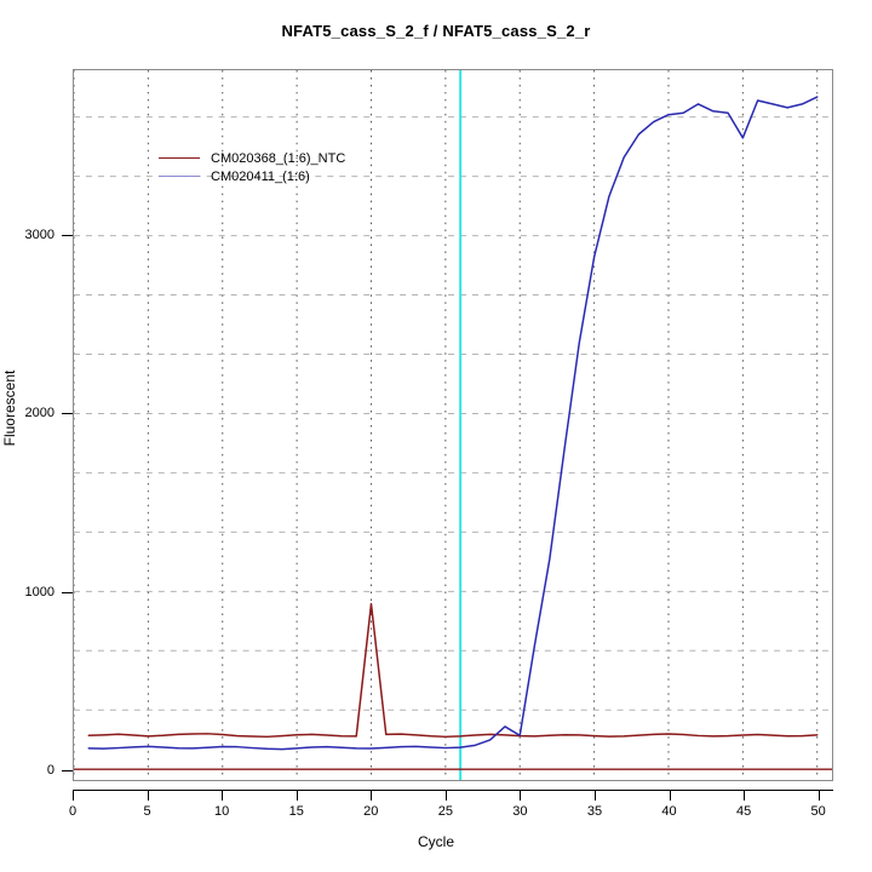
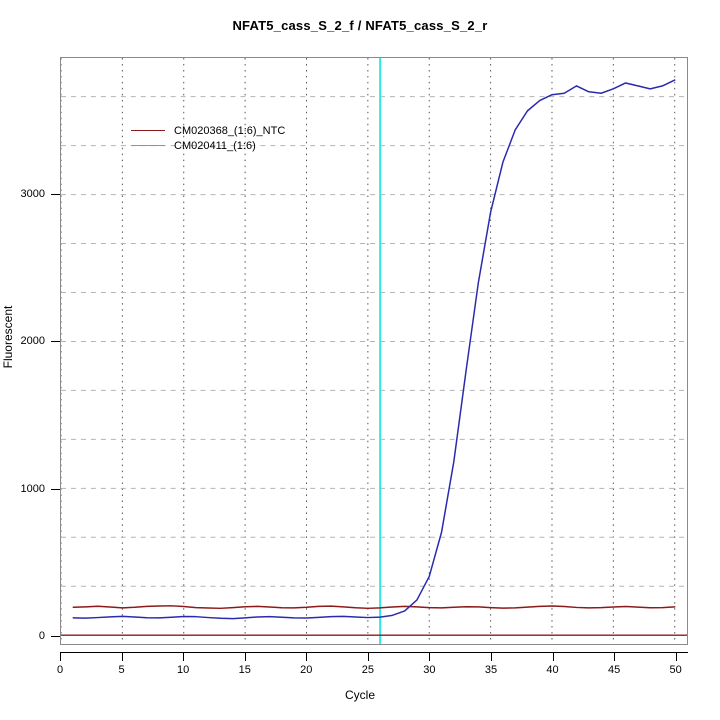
CM020368_(1:6)_NTC/20: 930 -> 190
CM020411_(1:6)/30: 190 -> 400
CM020411_(1:6)/45: 3550 -> 3720
